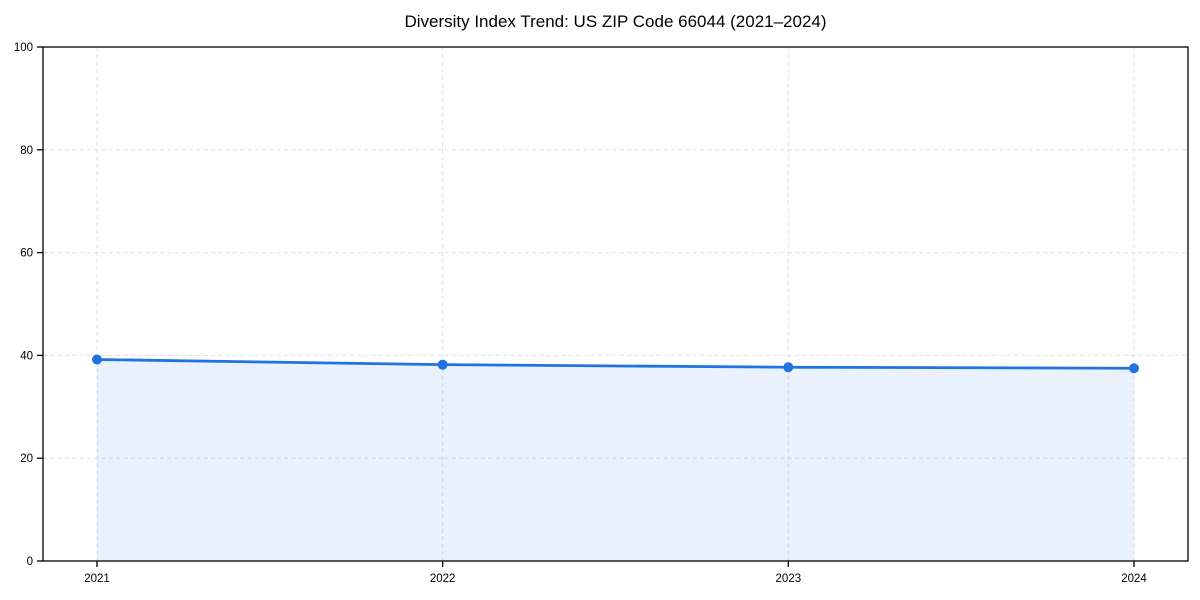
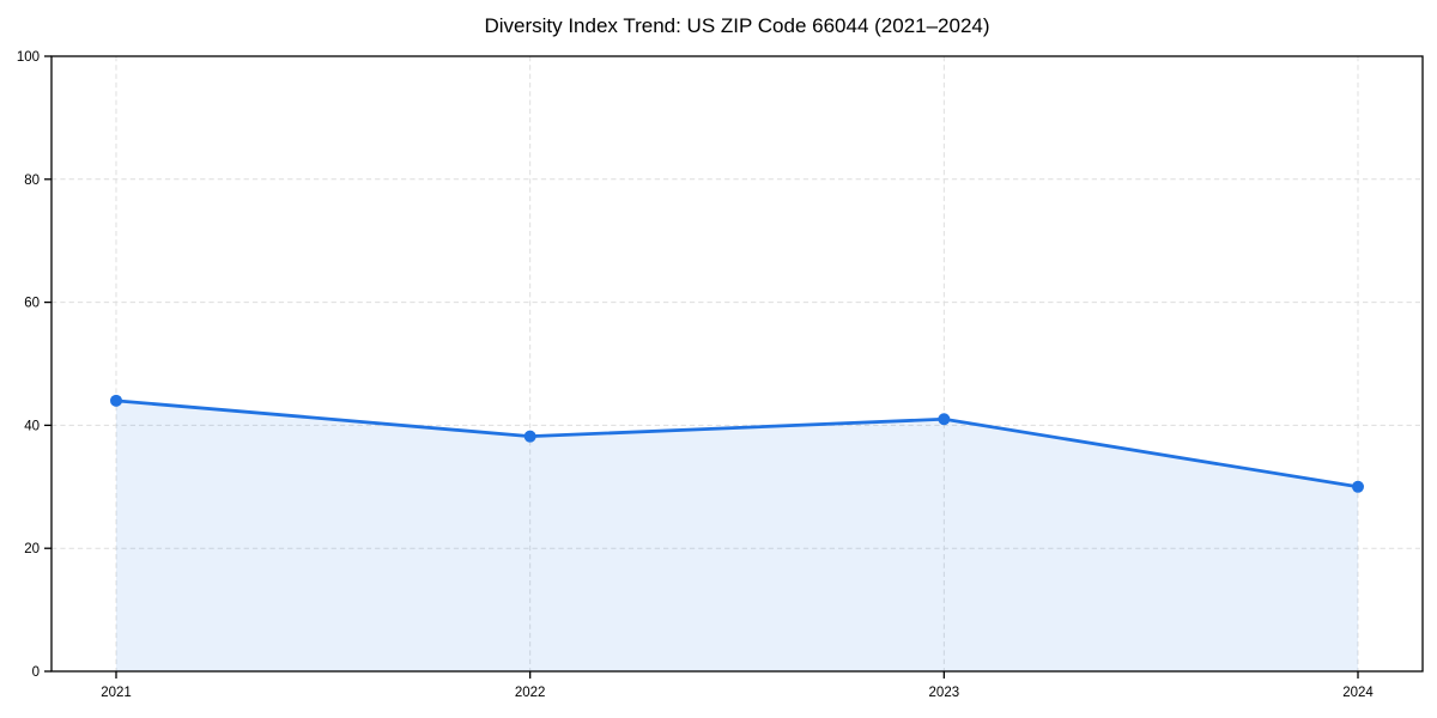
2021: 39 -> 44
2023: 38 -> 41
2024: 38 -> 30
